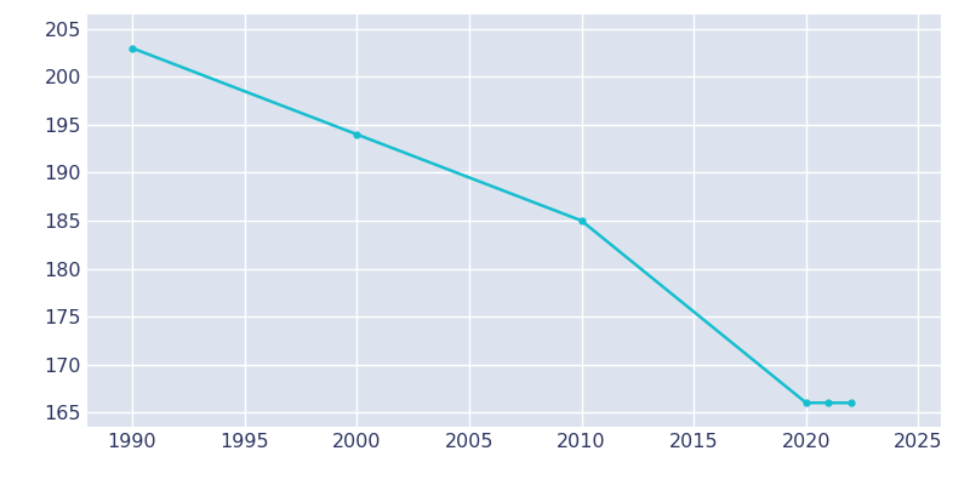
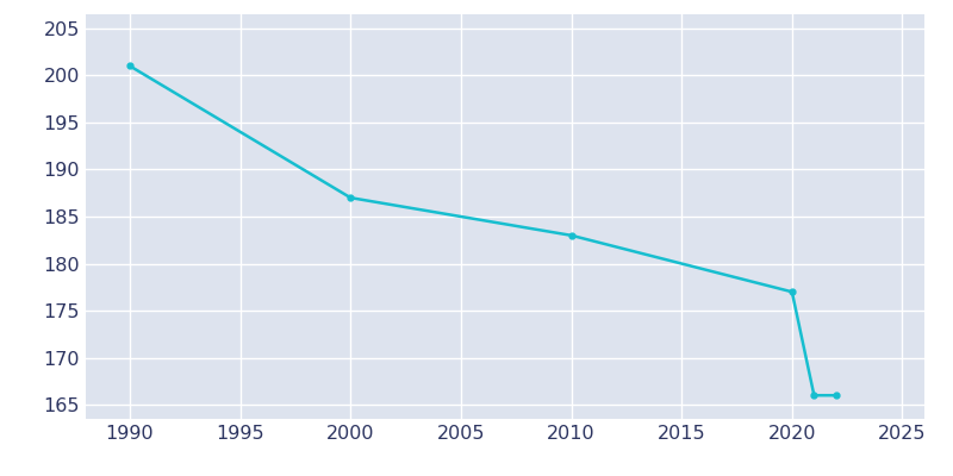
1990: 203 -> 201
2000: 194 -> 187
2010: 185 -> 183
2020: 166 -> 177
